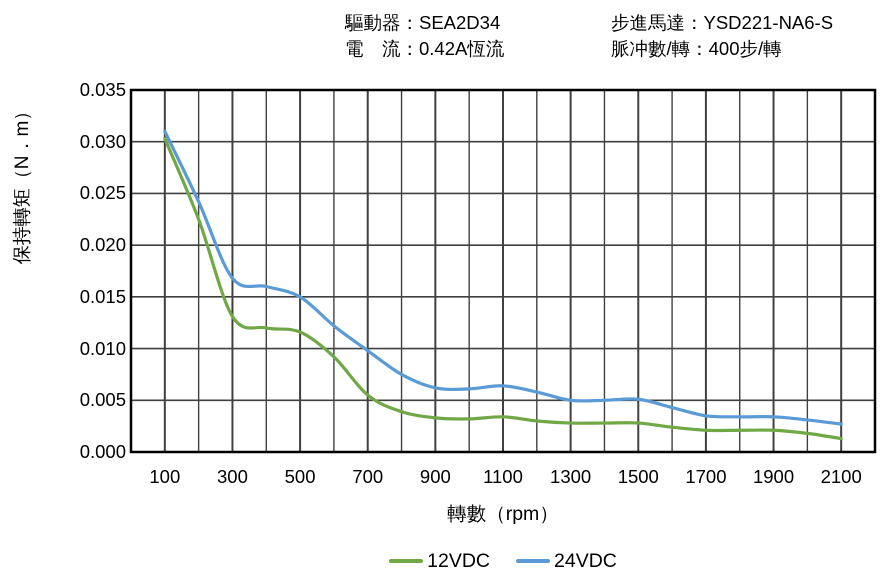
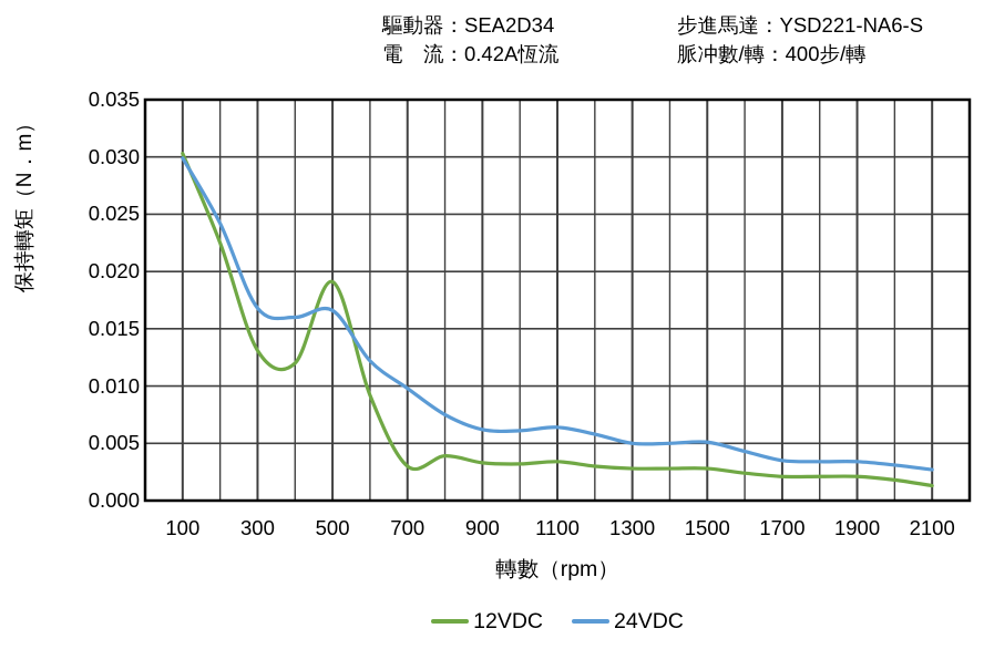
24VDC/100: 0.0310 -> 0.0299
12VDC/500: 0.0116 -> 0.0191
24VDC/500: 0.0150 -> 0.0166
12VDC/700: 0.0055 -> 0.0030
